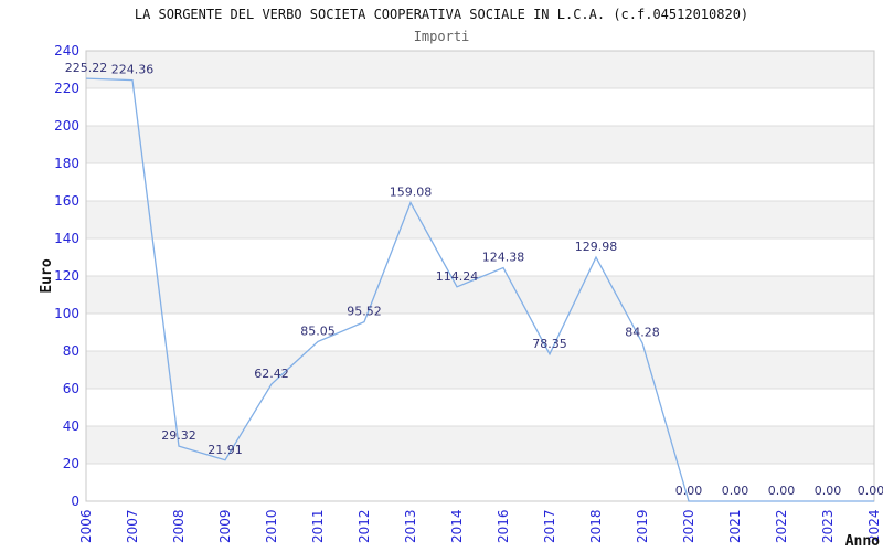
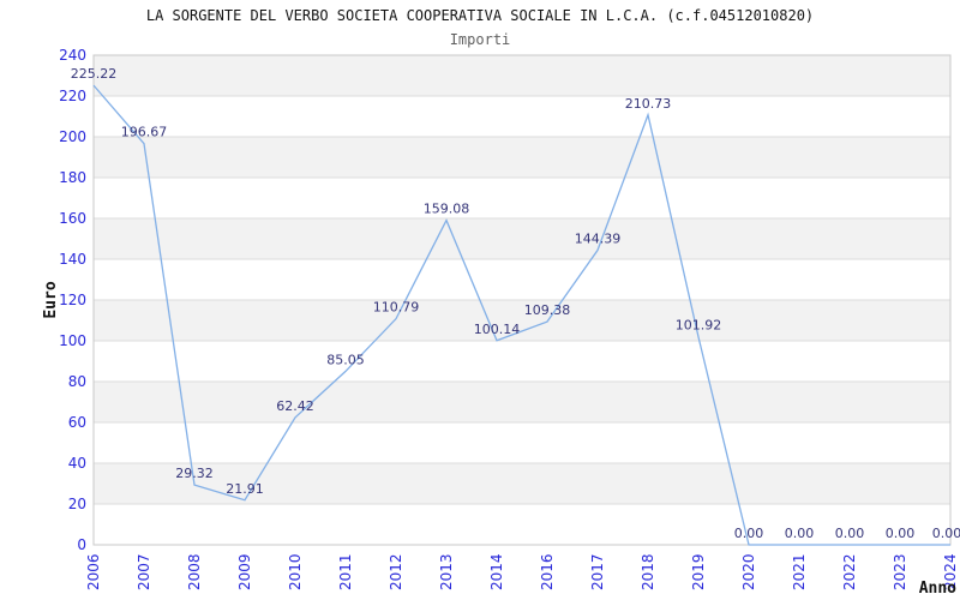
2007: 224.36 -> 196.67
2012: 95.52 -> 110.79
2014: 114.24 -> 100.14
2016: 124.38 -> 109.38
2017: 78.35 -> 144.39
2018: 129.98 -> 210.73
2019: 84.28 -> 101.92
